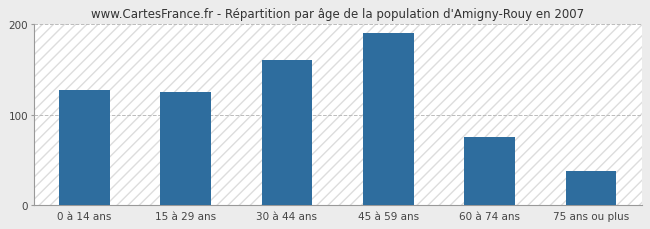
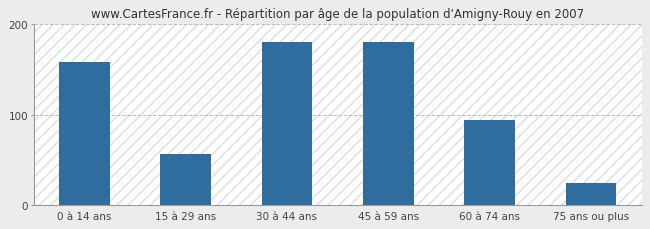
0 à 14 ans: 127 -> 158
15 à 29 ans: 125 -> 56
30 à 44 ans: 160 -> 180
45 à 59 ans: 190 -> 180
60 à 74 ans: 75 -> 94
75 ans ou plus: 38 -> 24
